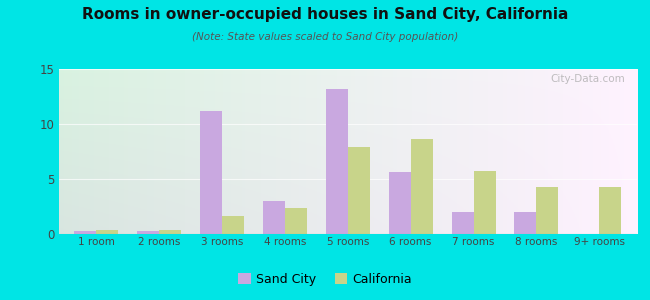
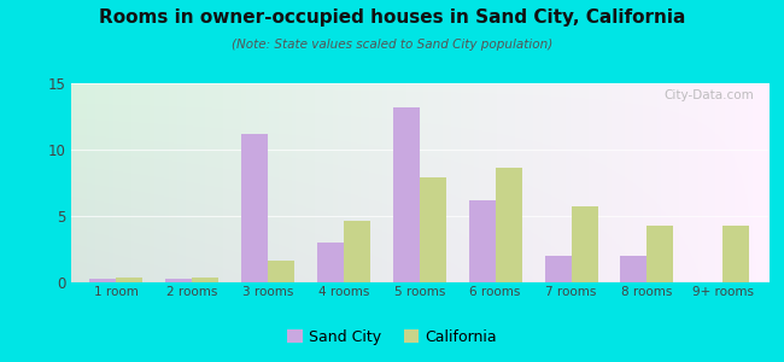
California/4 rooms: 2.4 -> 4.6
Sand City/6 rooms: 5.6 -> 6.2
